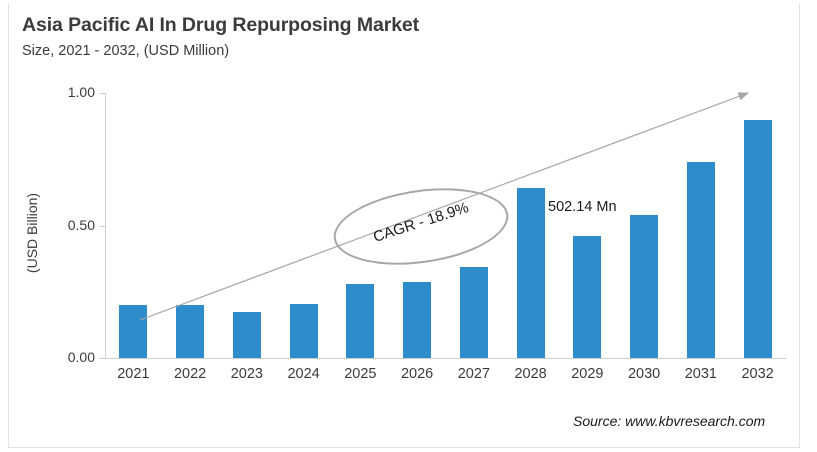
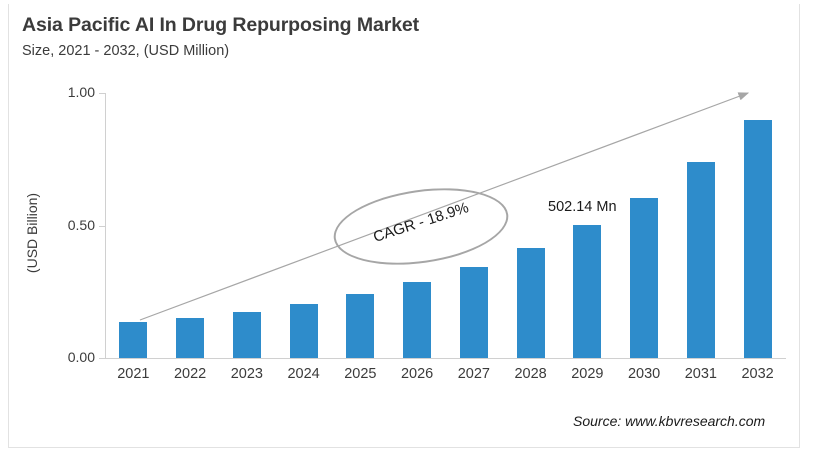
2021: 0.20 -> 0.14
2022: 0.20 -> 0.15
2025: 0.28 -> 0.24
2028: 0.64 -> 0.41
2029: 0.46 -> 0.50
2030: 0.54 -> 0.60
